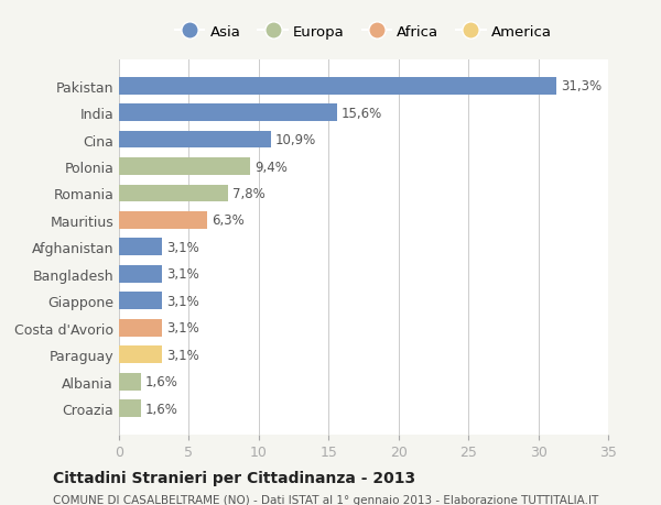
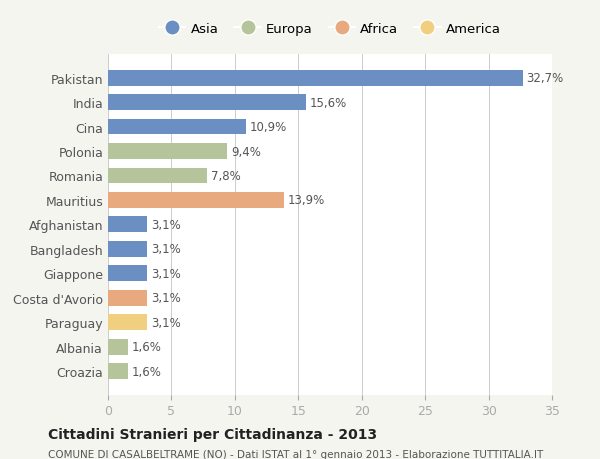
Pakistan: 31,3% -> 32,7%
Mauritius: 6,3% -> 13,9%
